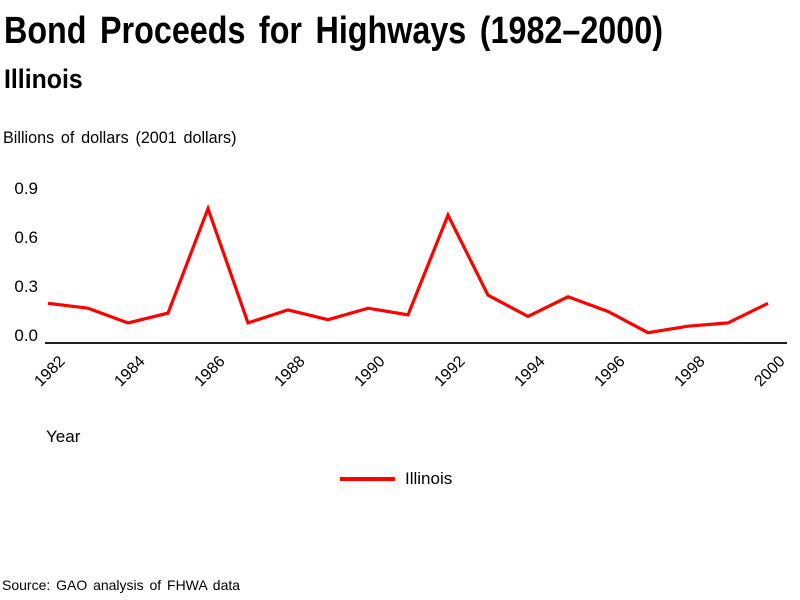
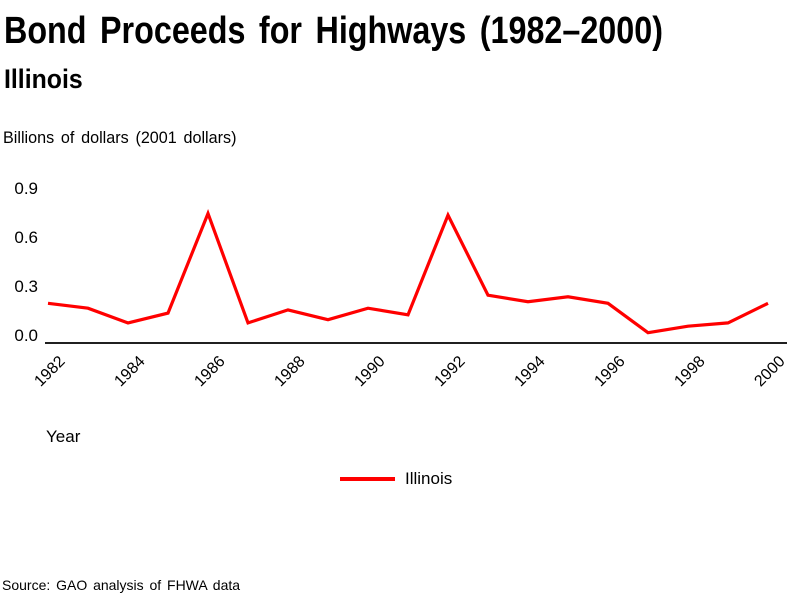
1986: 0.78 -> 0.75
1994: 0.12 -> 0.21
1996: 0.15 -> 0.20
